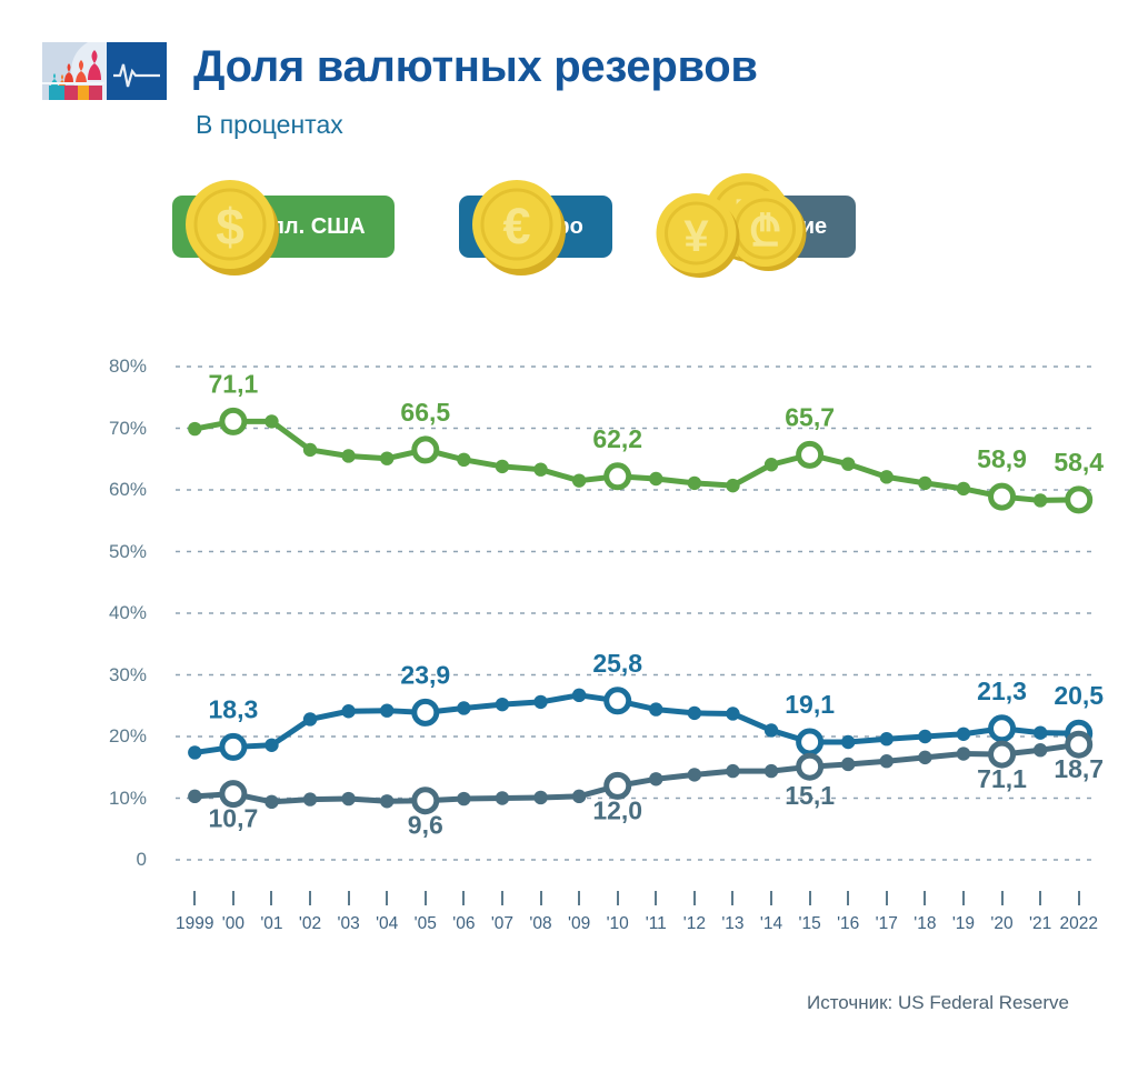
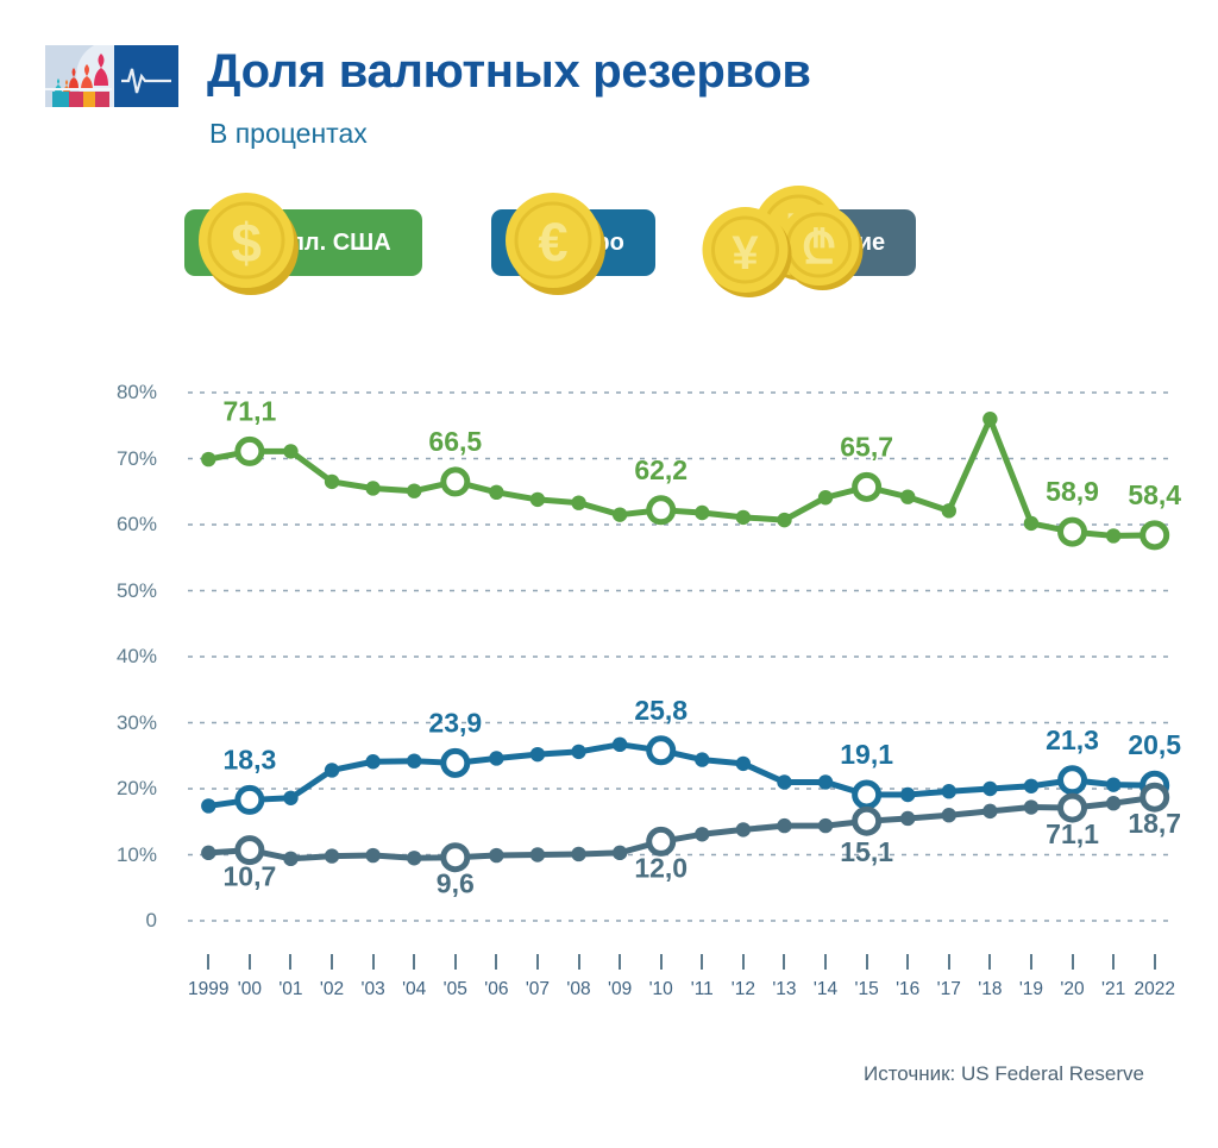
Евро/'13: 24% -> 21%
Долл. США/'18: 61% -> 76%
